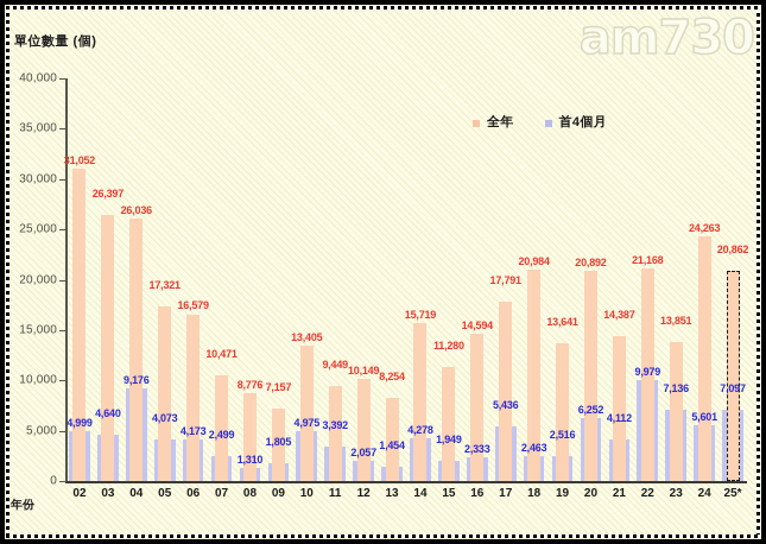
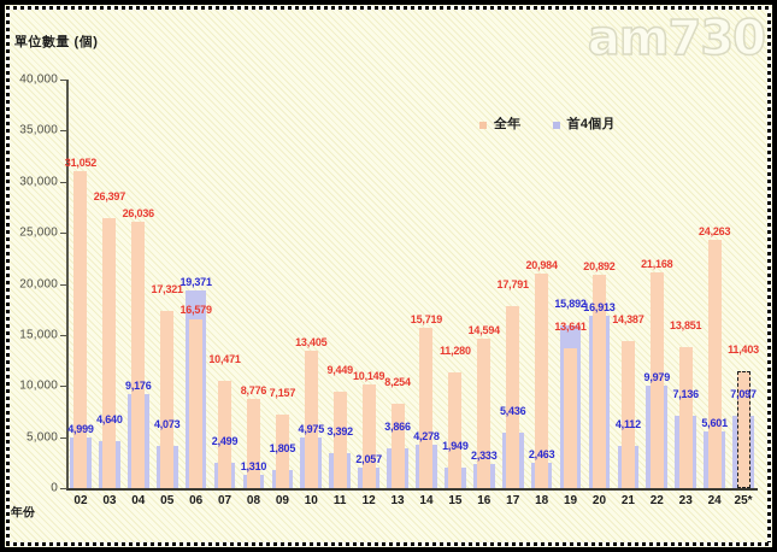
首4個月/06: 4,173 -> 19,371
首4個月/13: 1,454 -> 3,866
首4個月/19: 2,516 -> 15,892
首4個月/20: 6,252 -> 16,913
全年/25*: 20,862 -> 11,403
